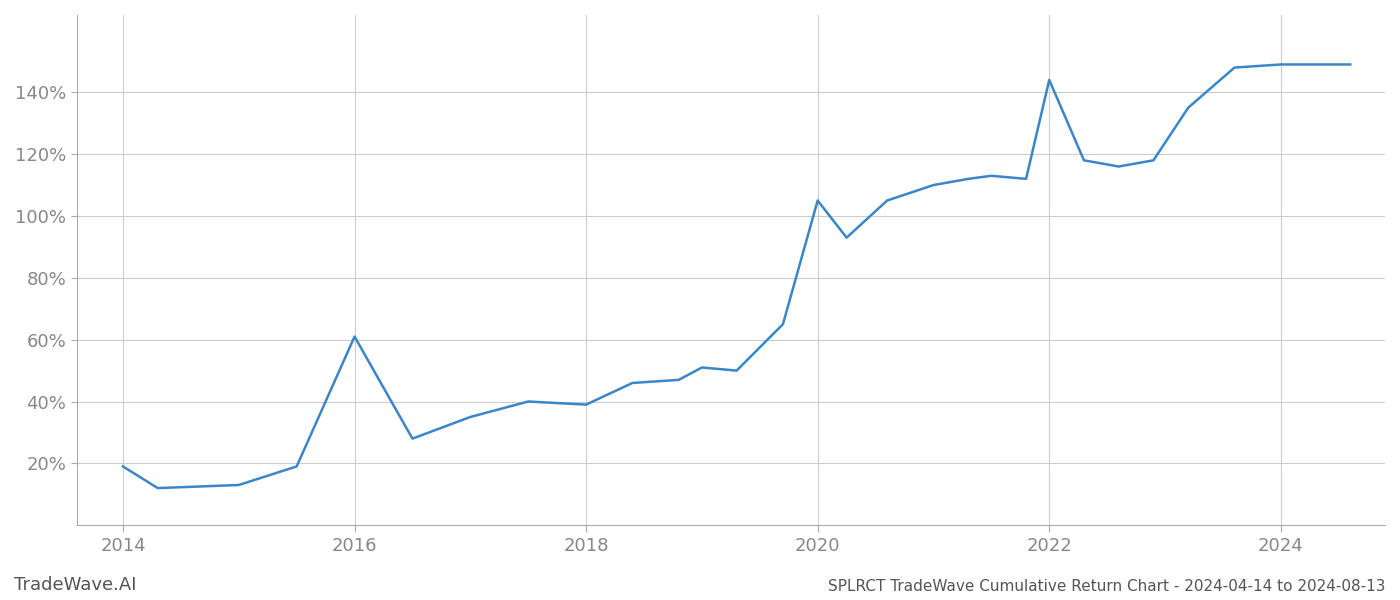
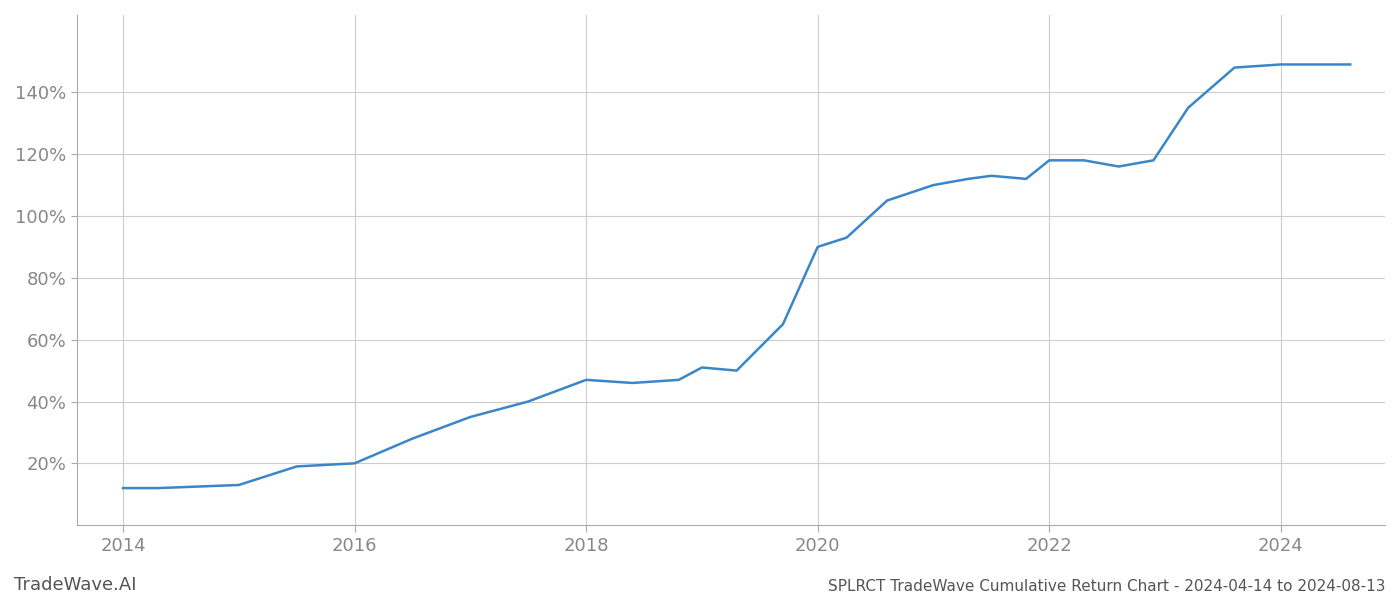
2014: 19% -> 12%
2016: 61% -> 20%
2018: 39% -> 47%
2020: 105% -> 90%
2022: 144% -> 118%
